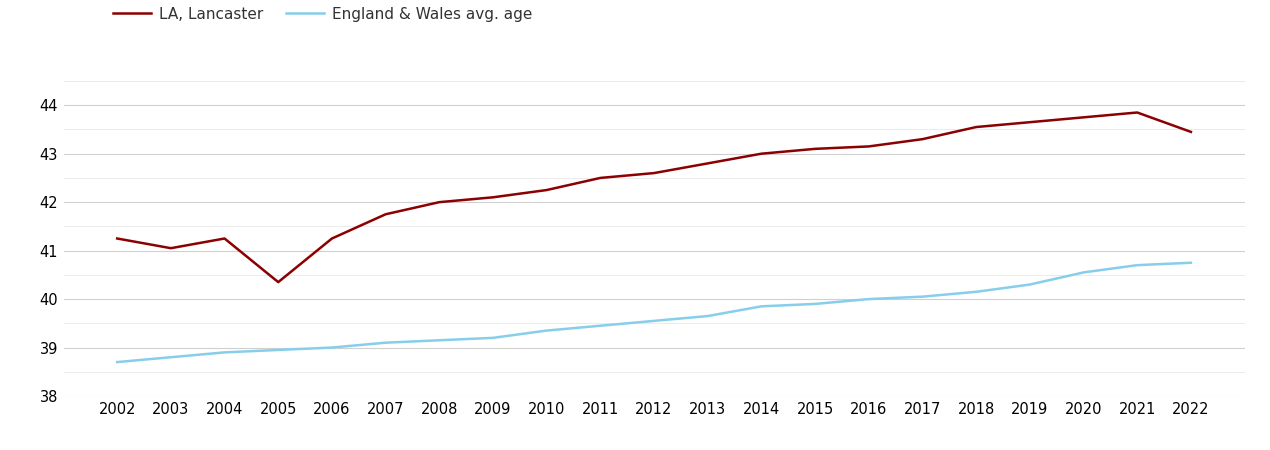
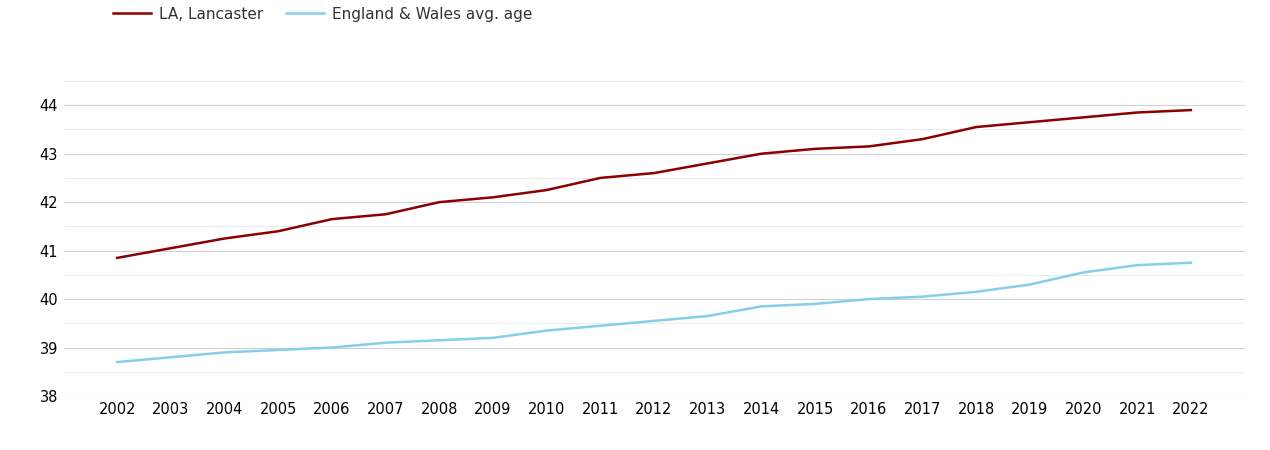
LA, Lancaster/2002: 41.25 -> 40.85
LA, Lancaster/2005: 40.35 -> 41.40
LA, Lancaster/2006: 41.25 -> 41.65
LA, Lancaster/2022: 43.45 -> 43.90
